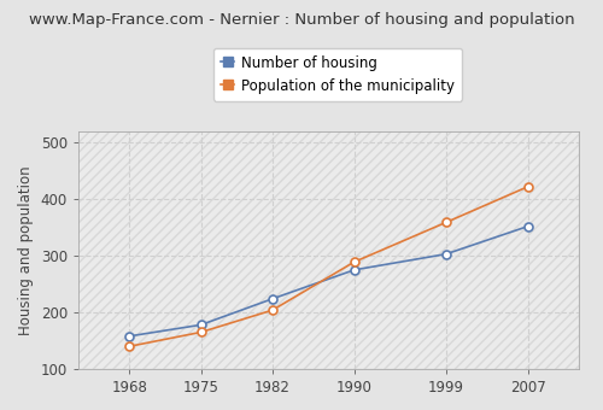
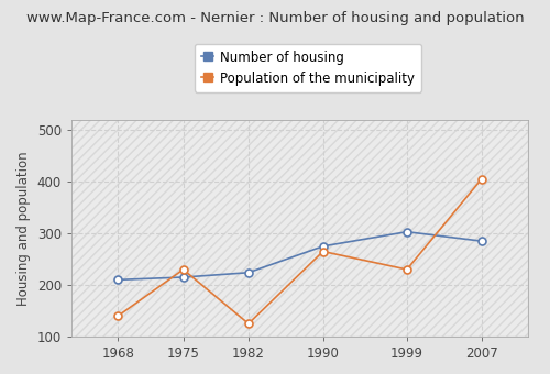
Number of housing/1968: 158 -> 210
Number of housing/1975: 178 -> 215
Population of the municipality/1975: 165 -> 230
Population of the municipality/1982: 204 -> 125
Population of the municipality/1990: 289 -> 265
Population of the municipality/1999: 359 -> 230
Number of housing/2007: 352 -> 285
Population of the municipality/2007: 422 -> 405
